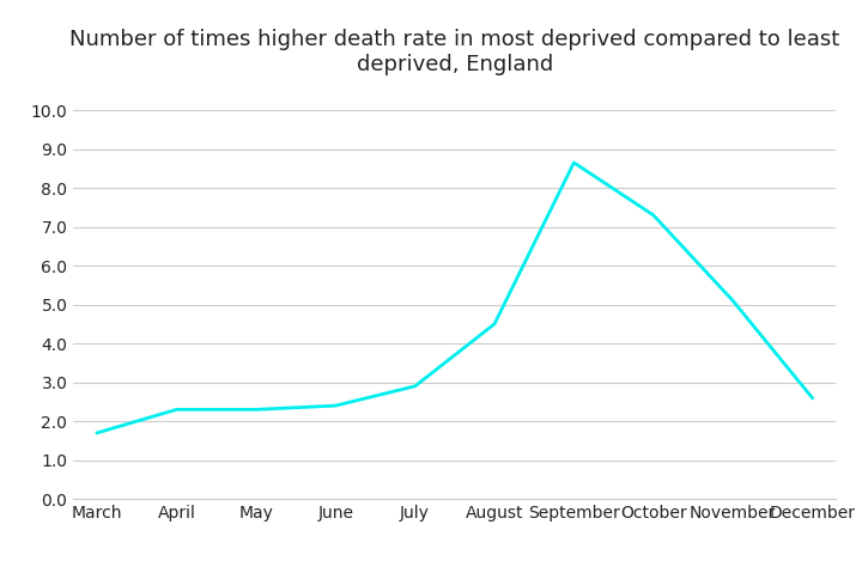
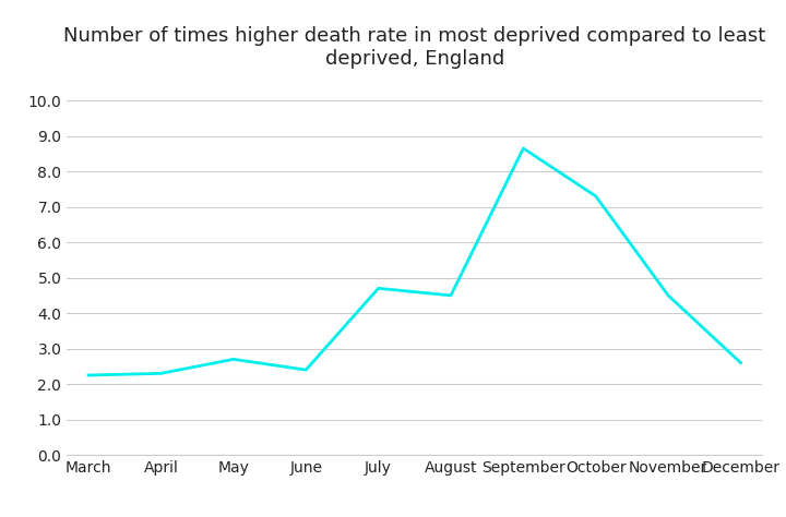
March: 1.70 -> 2.25
May: 2.30 -> 2.70
July: 2.90 -> 4.70
November: 5.10 -> 4.50
